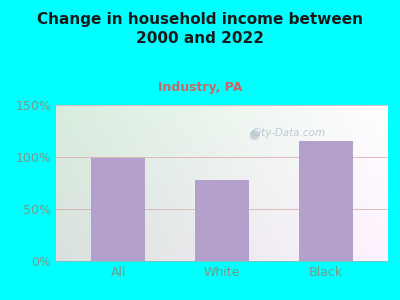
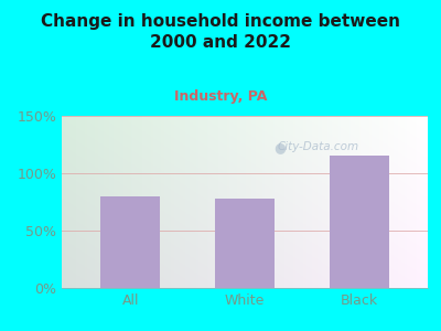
All: 99% -> 80%
